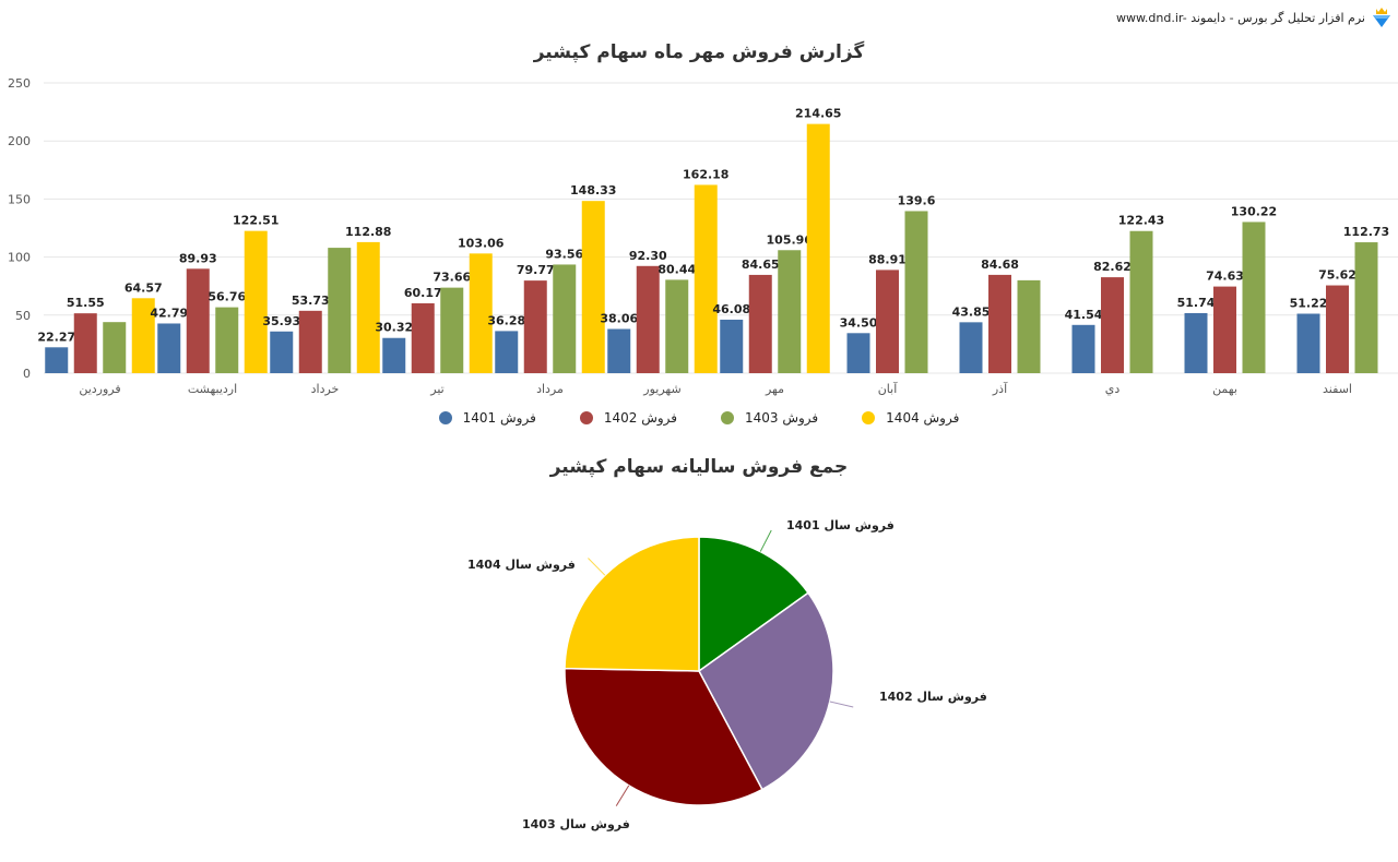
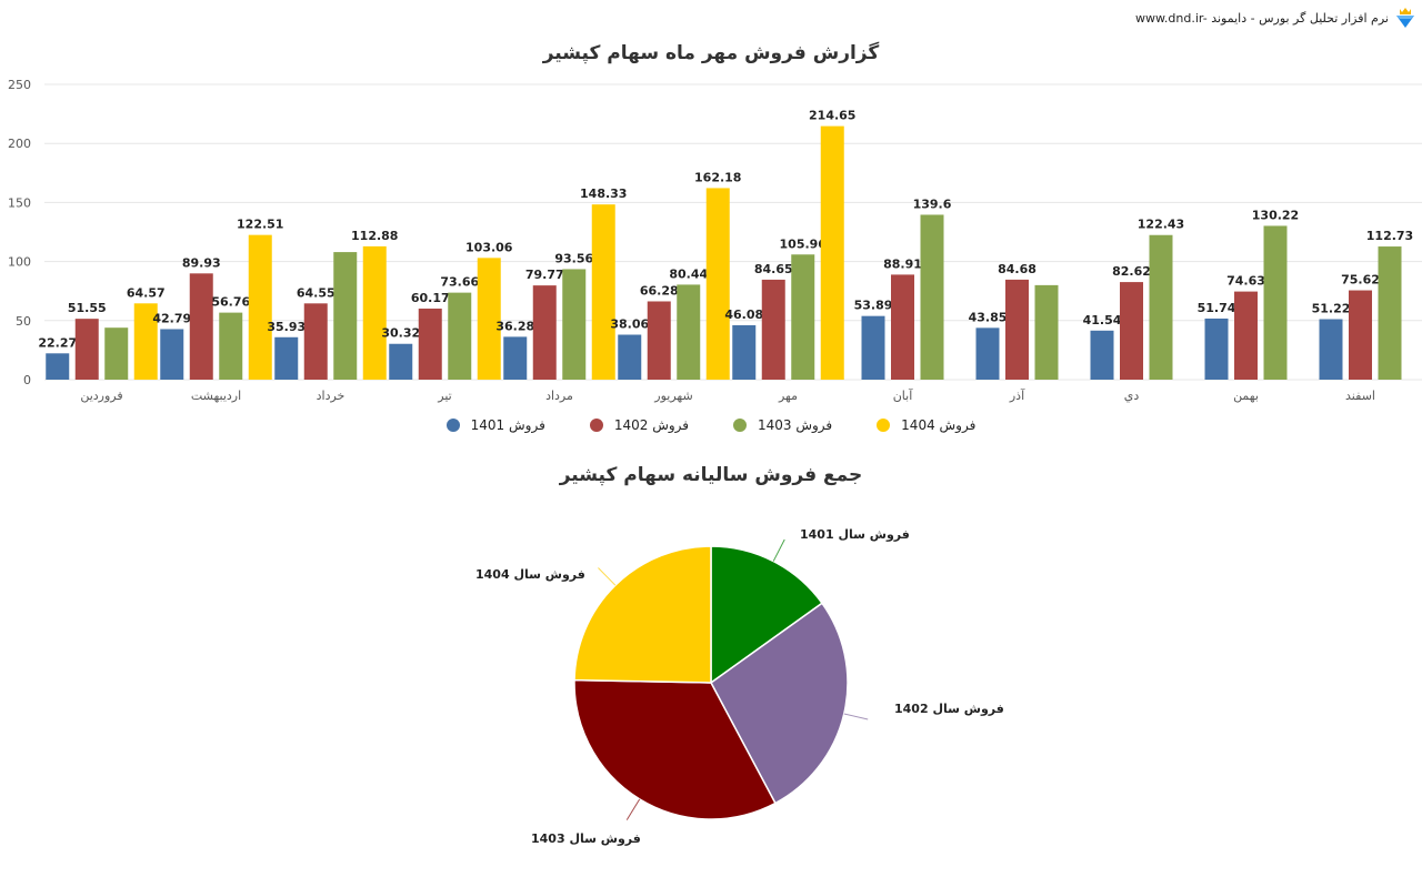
گزارش فروش مهر ماه سهام کپشیر/فروش 1402/خرداد: 53.73 -> 64.55
گزارش فروش مهر ماه سهام کپشیر/فروش 1402/شهریور: 92.30 -> 66.28
گزارش فروش مهر ماه سهام کپشیر/فروش 1401/آبان: 34.50 -> 53.89
